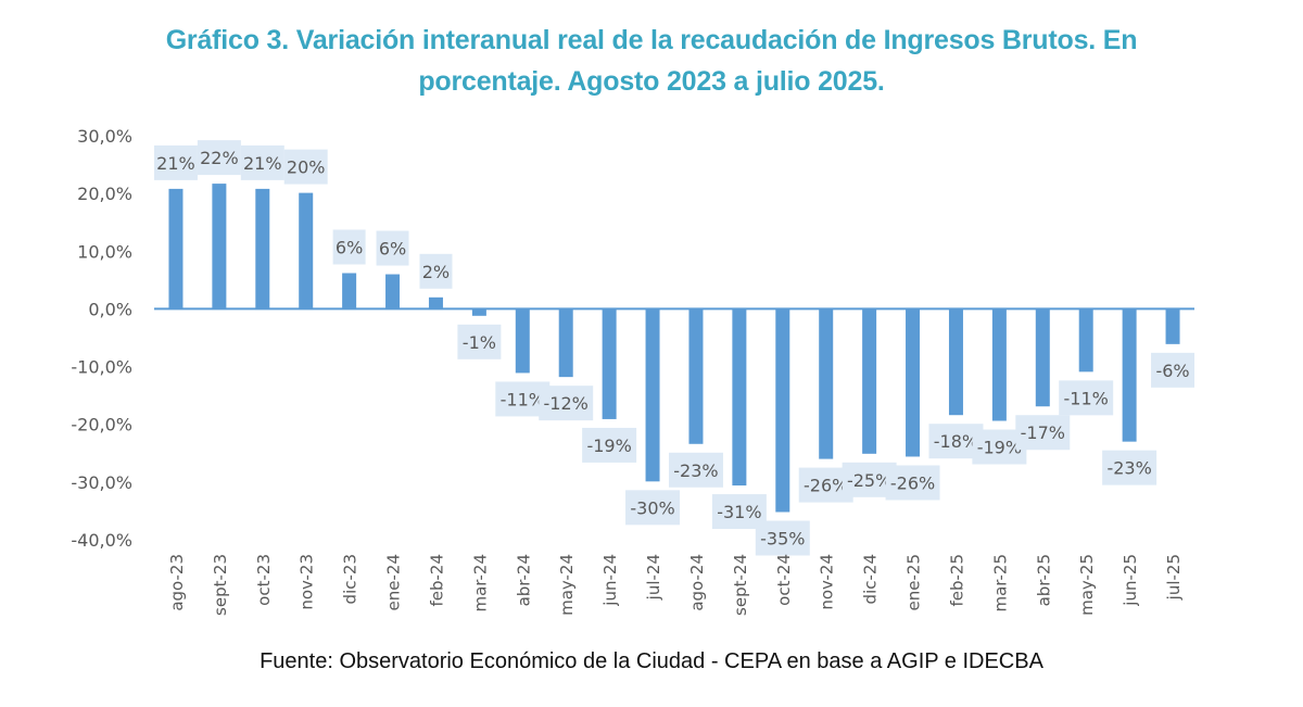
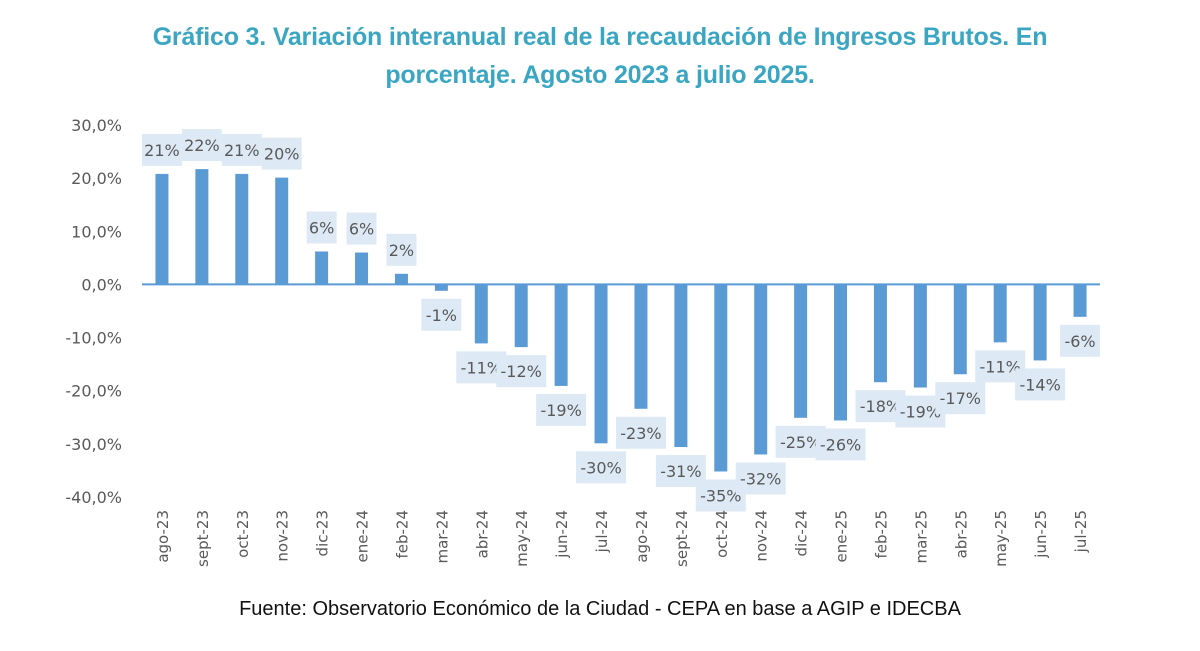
nov-24: -26% -> -32%
jun-25: -23% -> -14%
